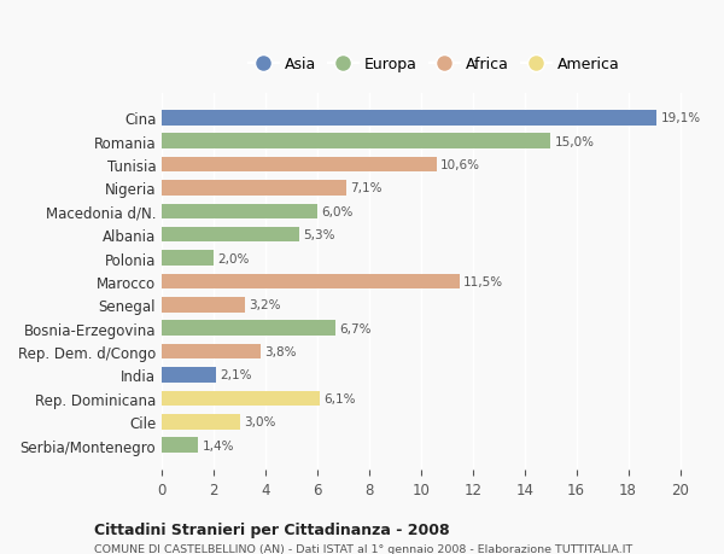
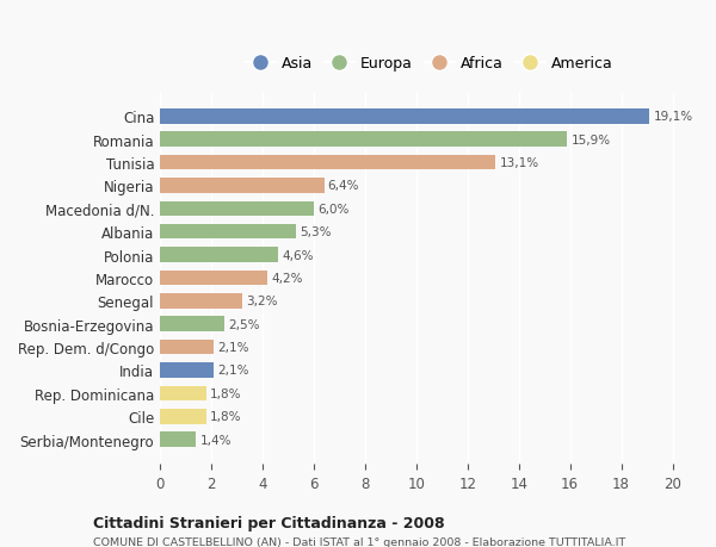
Romania: 15,0% -> 15,9%
Tunisia: 10,6% -> 13,1%
Nigeria: 7,1% -> 6,4%
Polonia: 2,0% -> 4,6%
Marocco: 11,5% -> 4,2%
Bosnia-Erzegovina: 6,7% -> 2,5%
Rep. Dem. d/Congo: 3,8% -> 2,1%
Rep. Dominicana: 6,1% -> 1,8%
Cile: 3,0% -> 1,8%
